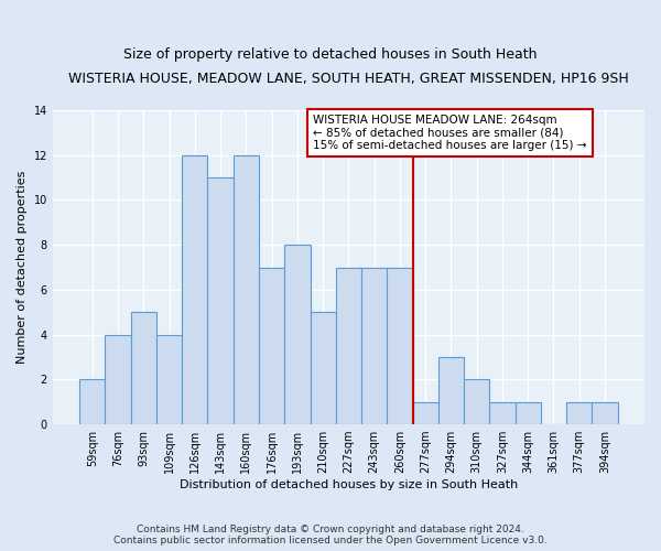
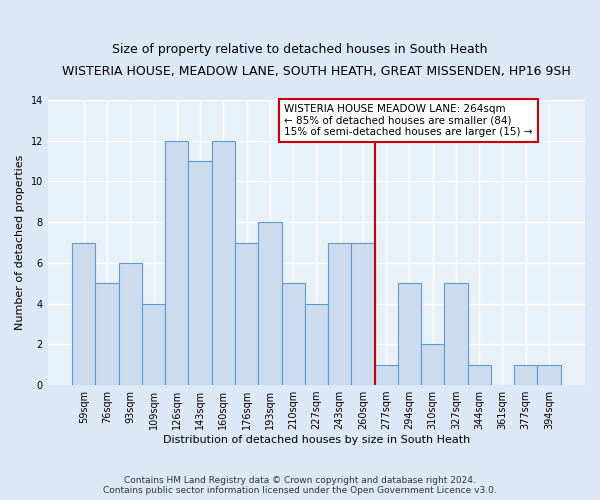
59sqm: 2 -> 7
76sqm: 4 -> 5
93sqm: 5 -> 6
227sqm: 7 -> 4
294sqm: 3 -> 5
327sqm: 1 -> 5
